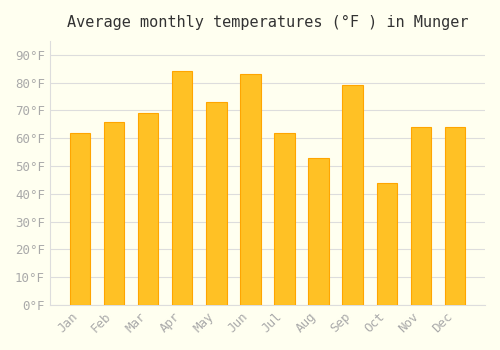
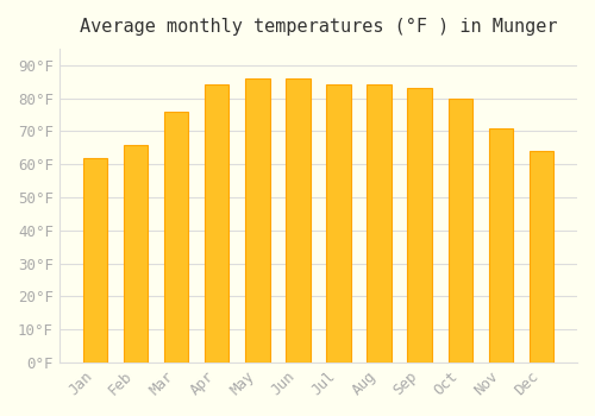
Mar: 69°F -> 76°F
May: 73°F -> 86°F
Jun: 83°F -> 86°F
Jul: 62°F -> 84°F
Aug: 53°F -> 84°F
Sep: 79°F -> 83°F
Oct: 44°F -> 80°F
Nov: 64°F -> 71°F
